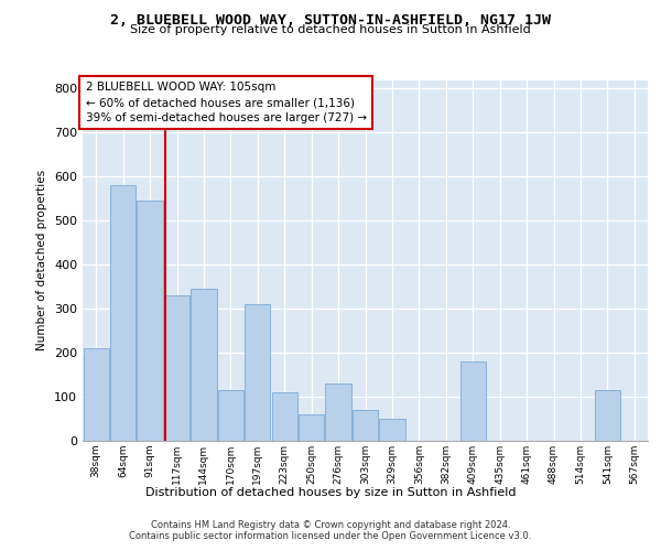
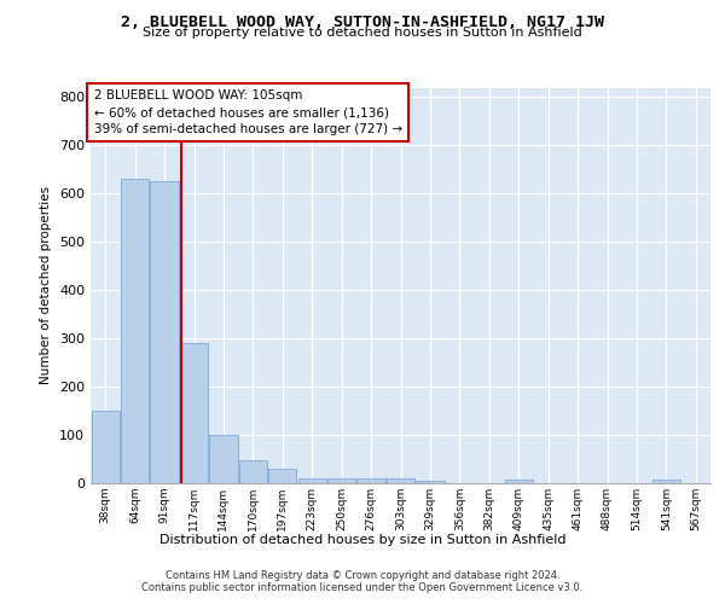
38sqm: 210 -> 150
64sqm: 580 -> 630
91sqm: 545 -> 625
117sqm: 330 -> 290
144sqm: 345 -> 100
170sqm: 115 -> 48
197sqm: 310 -> 30
223sqm: 110 -> 10
250sqm: 60 -> 10
276sqm: 130 -> 10
303sqm: 70 -> 10
329sqm: 50 -> 5
409sqm: 180 -> 7
541sqm: 115 -> 7
